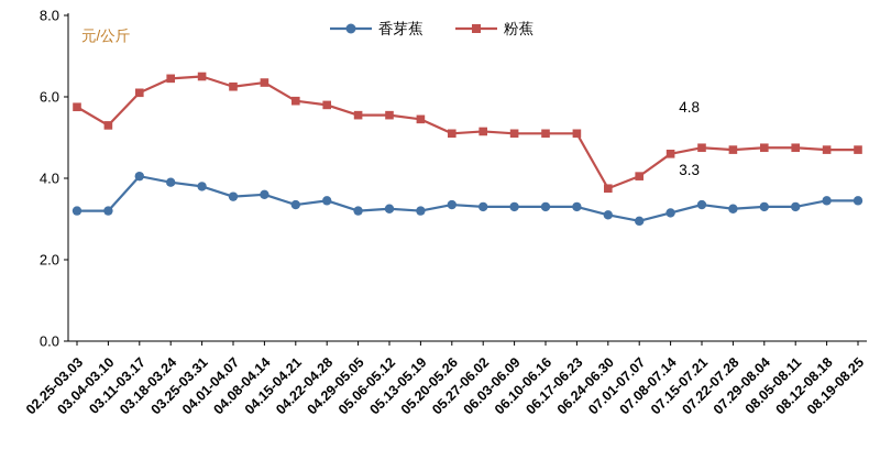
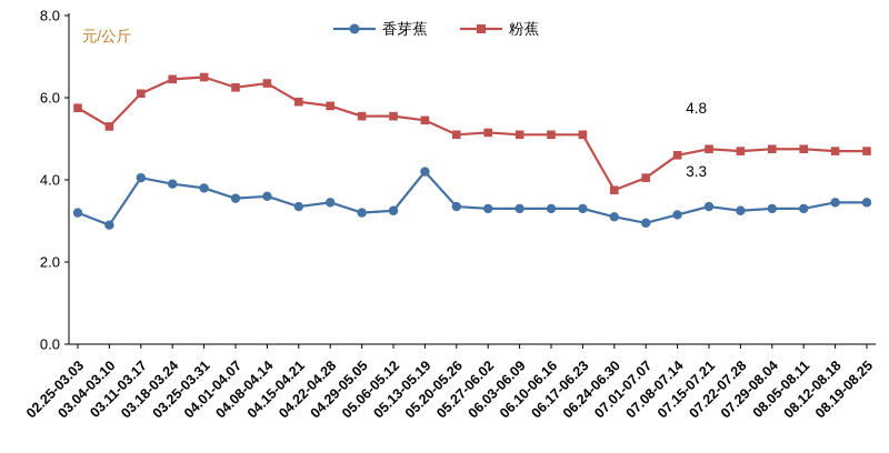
香芽蕉/03.04-03.10: 3.2 -> 2.9
香芽蕉/05.13-05.19: 3.2 -> 4.2
